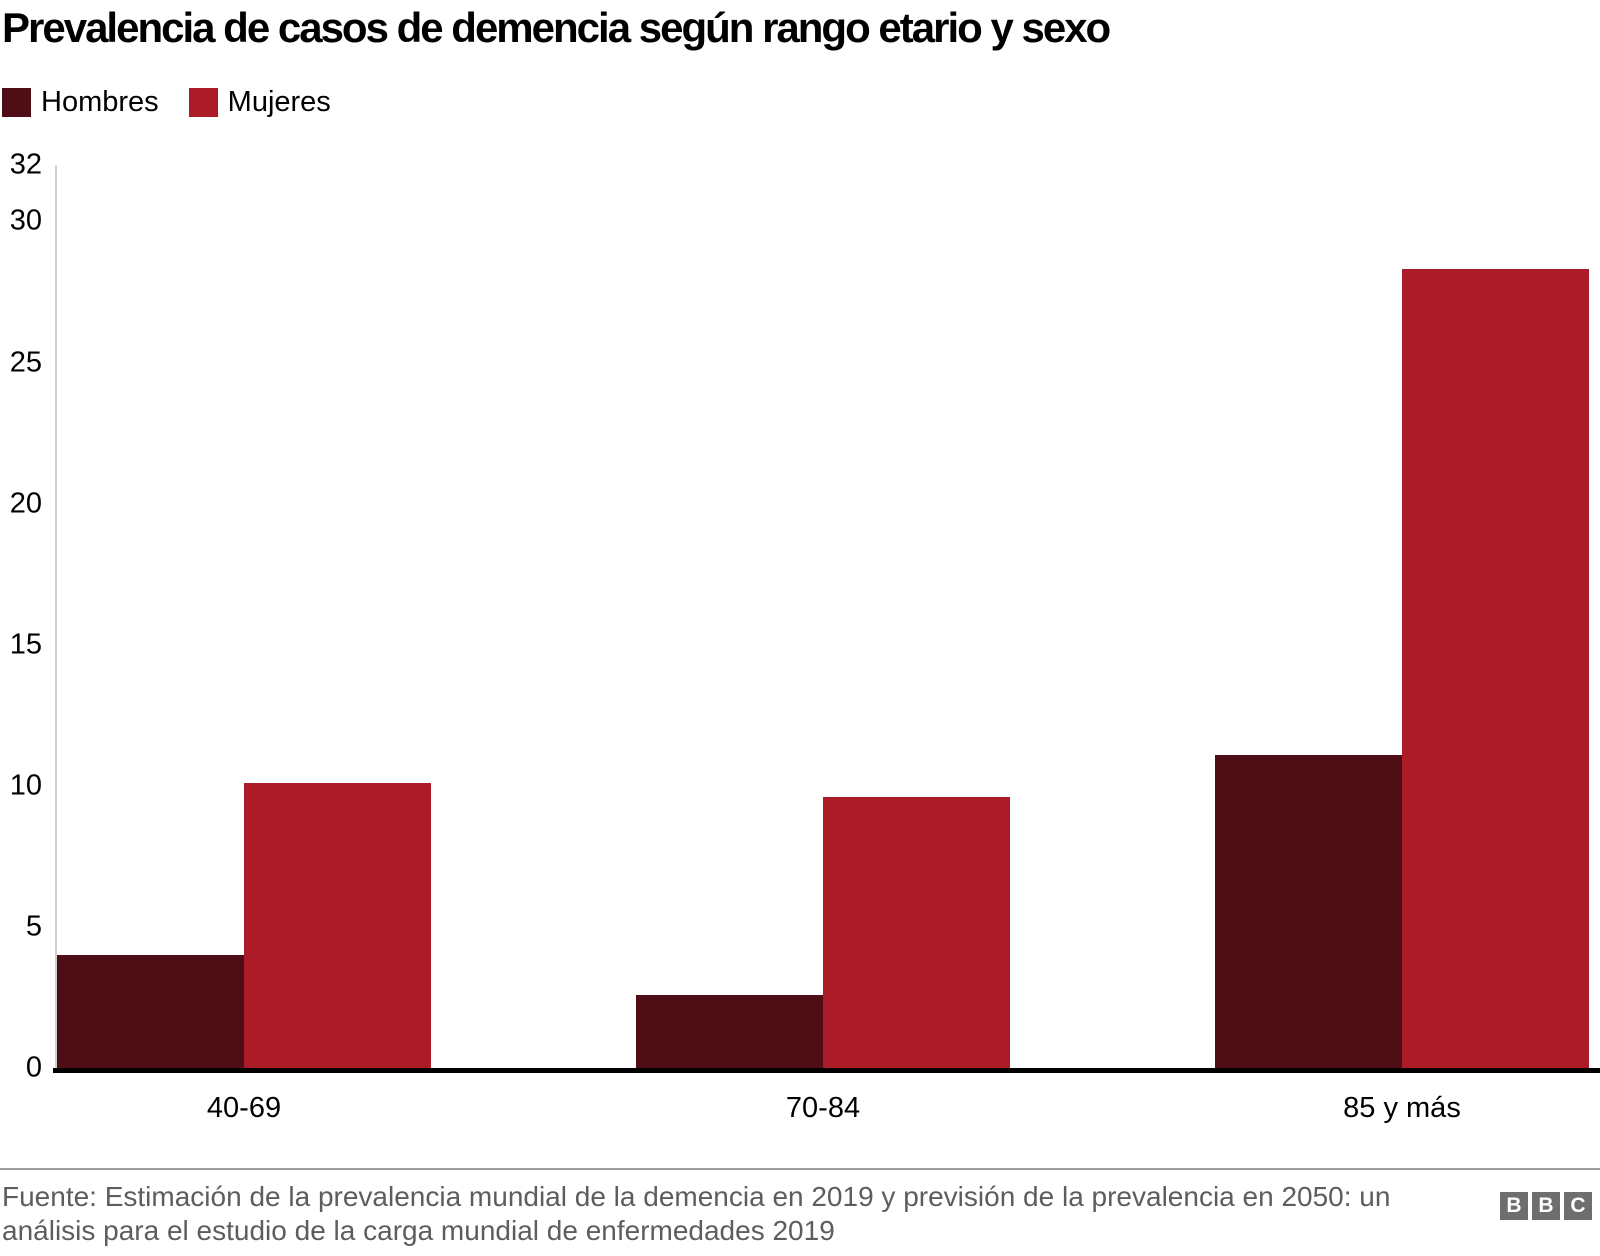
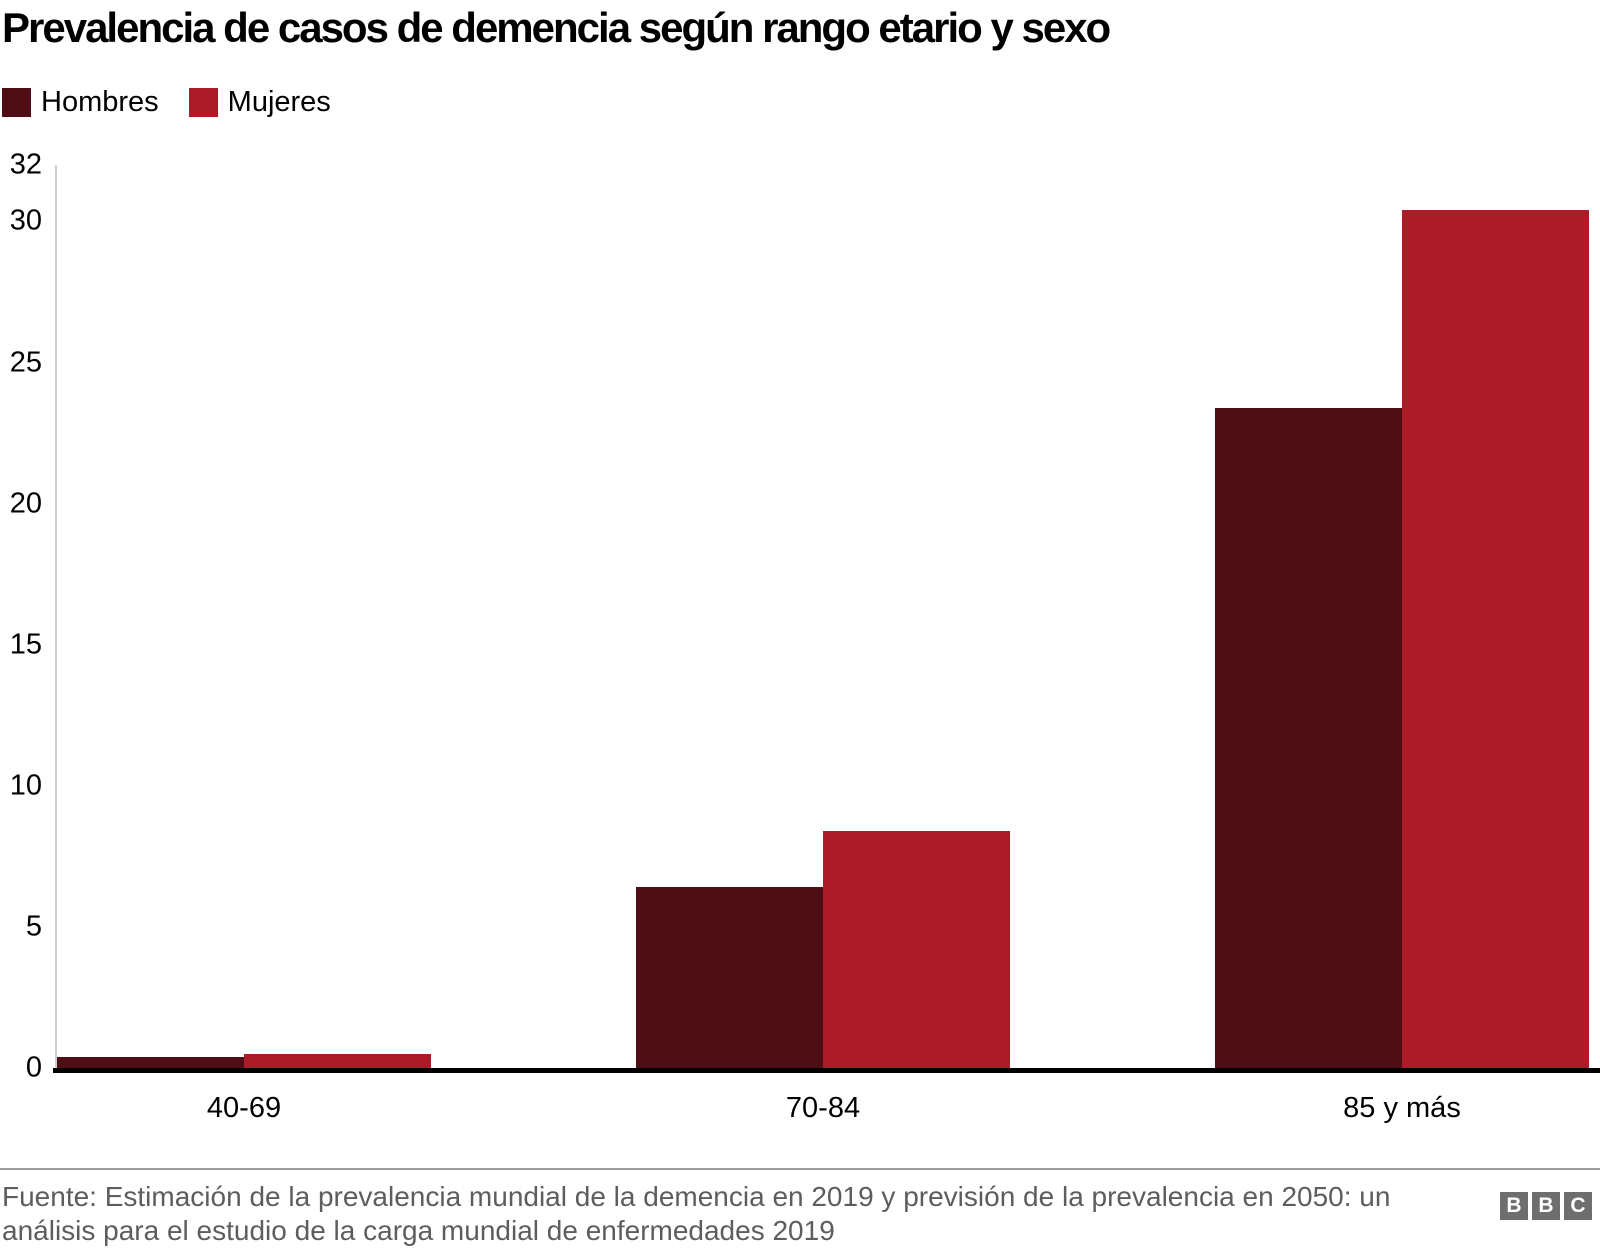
Hombres/40-69: 4.0 -> 0.4
Mujeres/40-69: 10.1 -> 0.5
Hombres/70-84: 2.6 -> 6.4
Mujeres/70-84: 9.6 -> 8.4
Hombres/85 y más: 11.1 -> 23.4
Mujeres/85 y más: 28.3 -> 30.4
